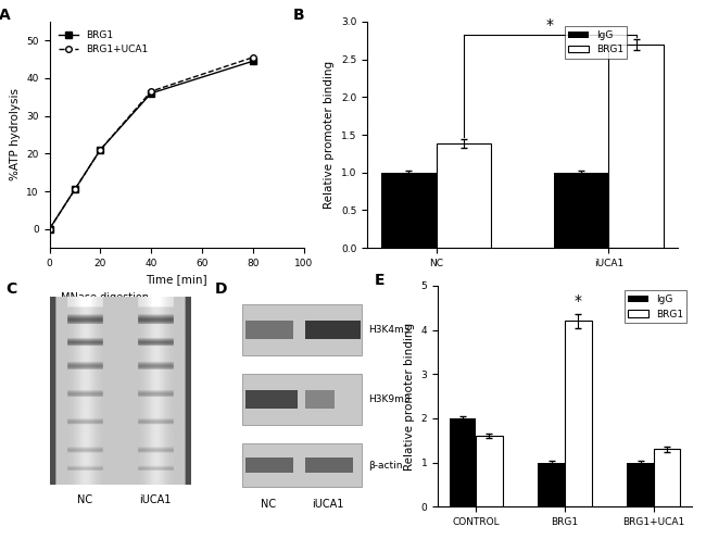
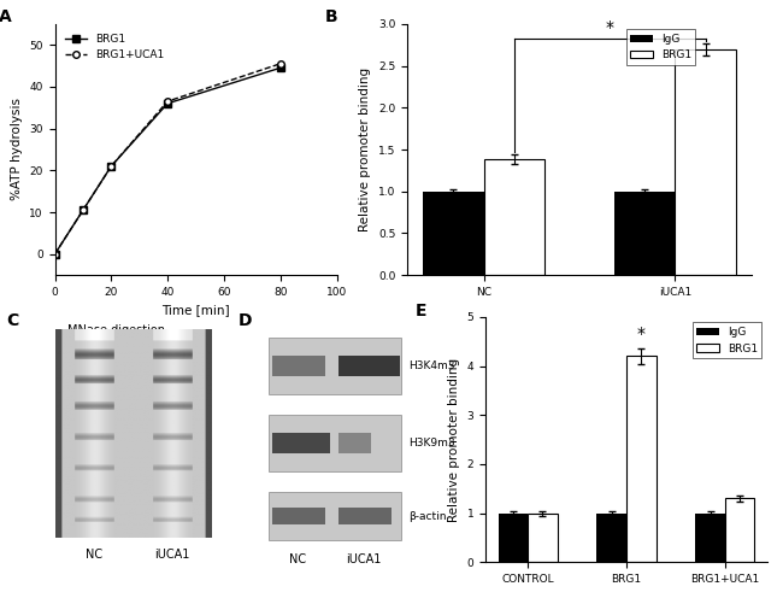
IgG/CONTROL: 2 -> 1
BRG1/CONTROL: 1.6 -> 1.0
